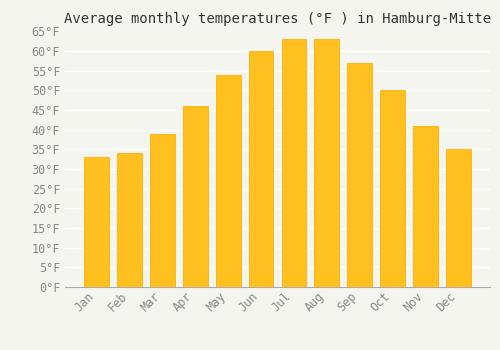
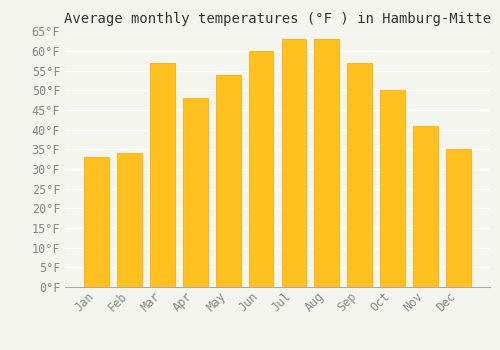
Mar: 39°F -> 57°F
Apr: 46°F -> 48°F
